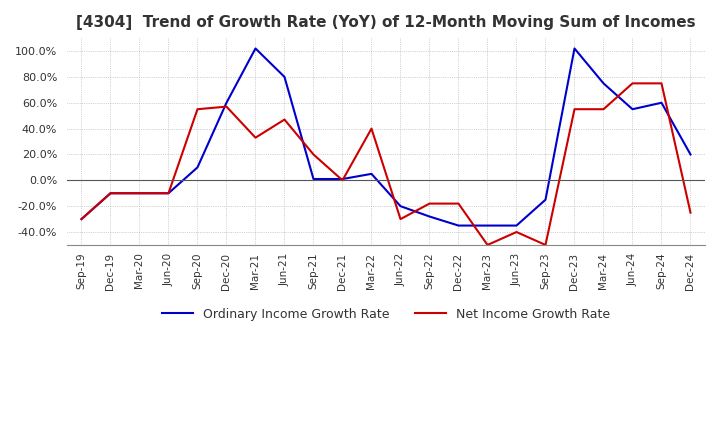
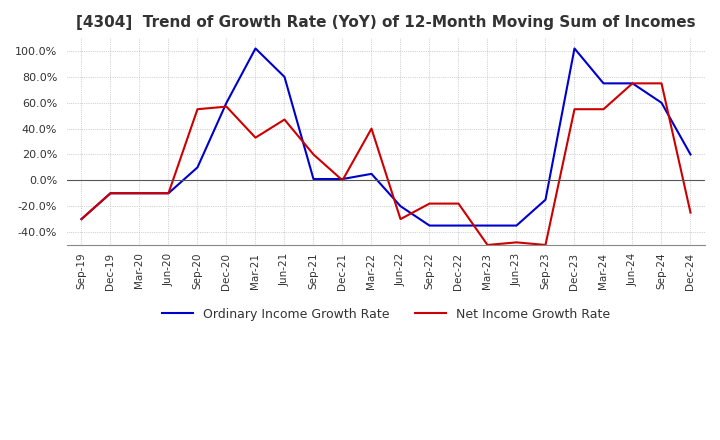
Ordinary Income Growth Rate/Sep-22: -28% -> -35%
Net Income Growth Rate/Jun-23: -40% -> -48%
Ordinary Income Growth Rate/Jun-24: 55% -> 75%
